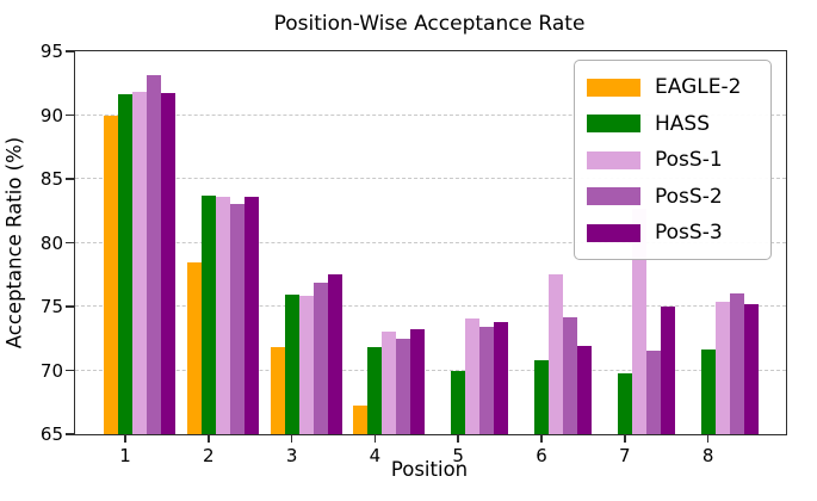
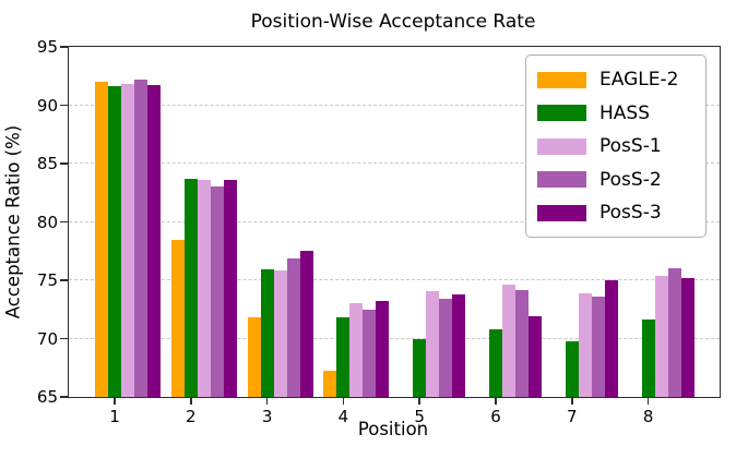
EAGLE-2/1: 90.0 -> 92.0
PosS-2/1: 93.1 -> 92.2
PosS-1/6: 77.5 -> 74.6
PosS-1/7: 82.7 -> 73.9
PosS-2/7: 71.5 -> 73.6
